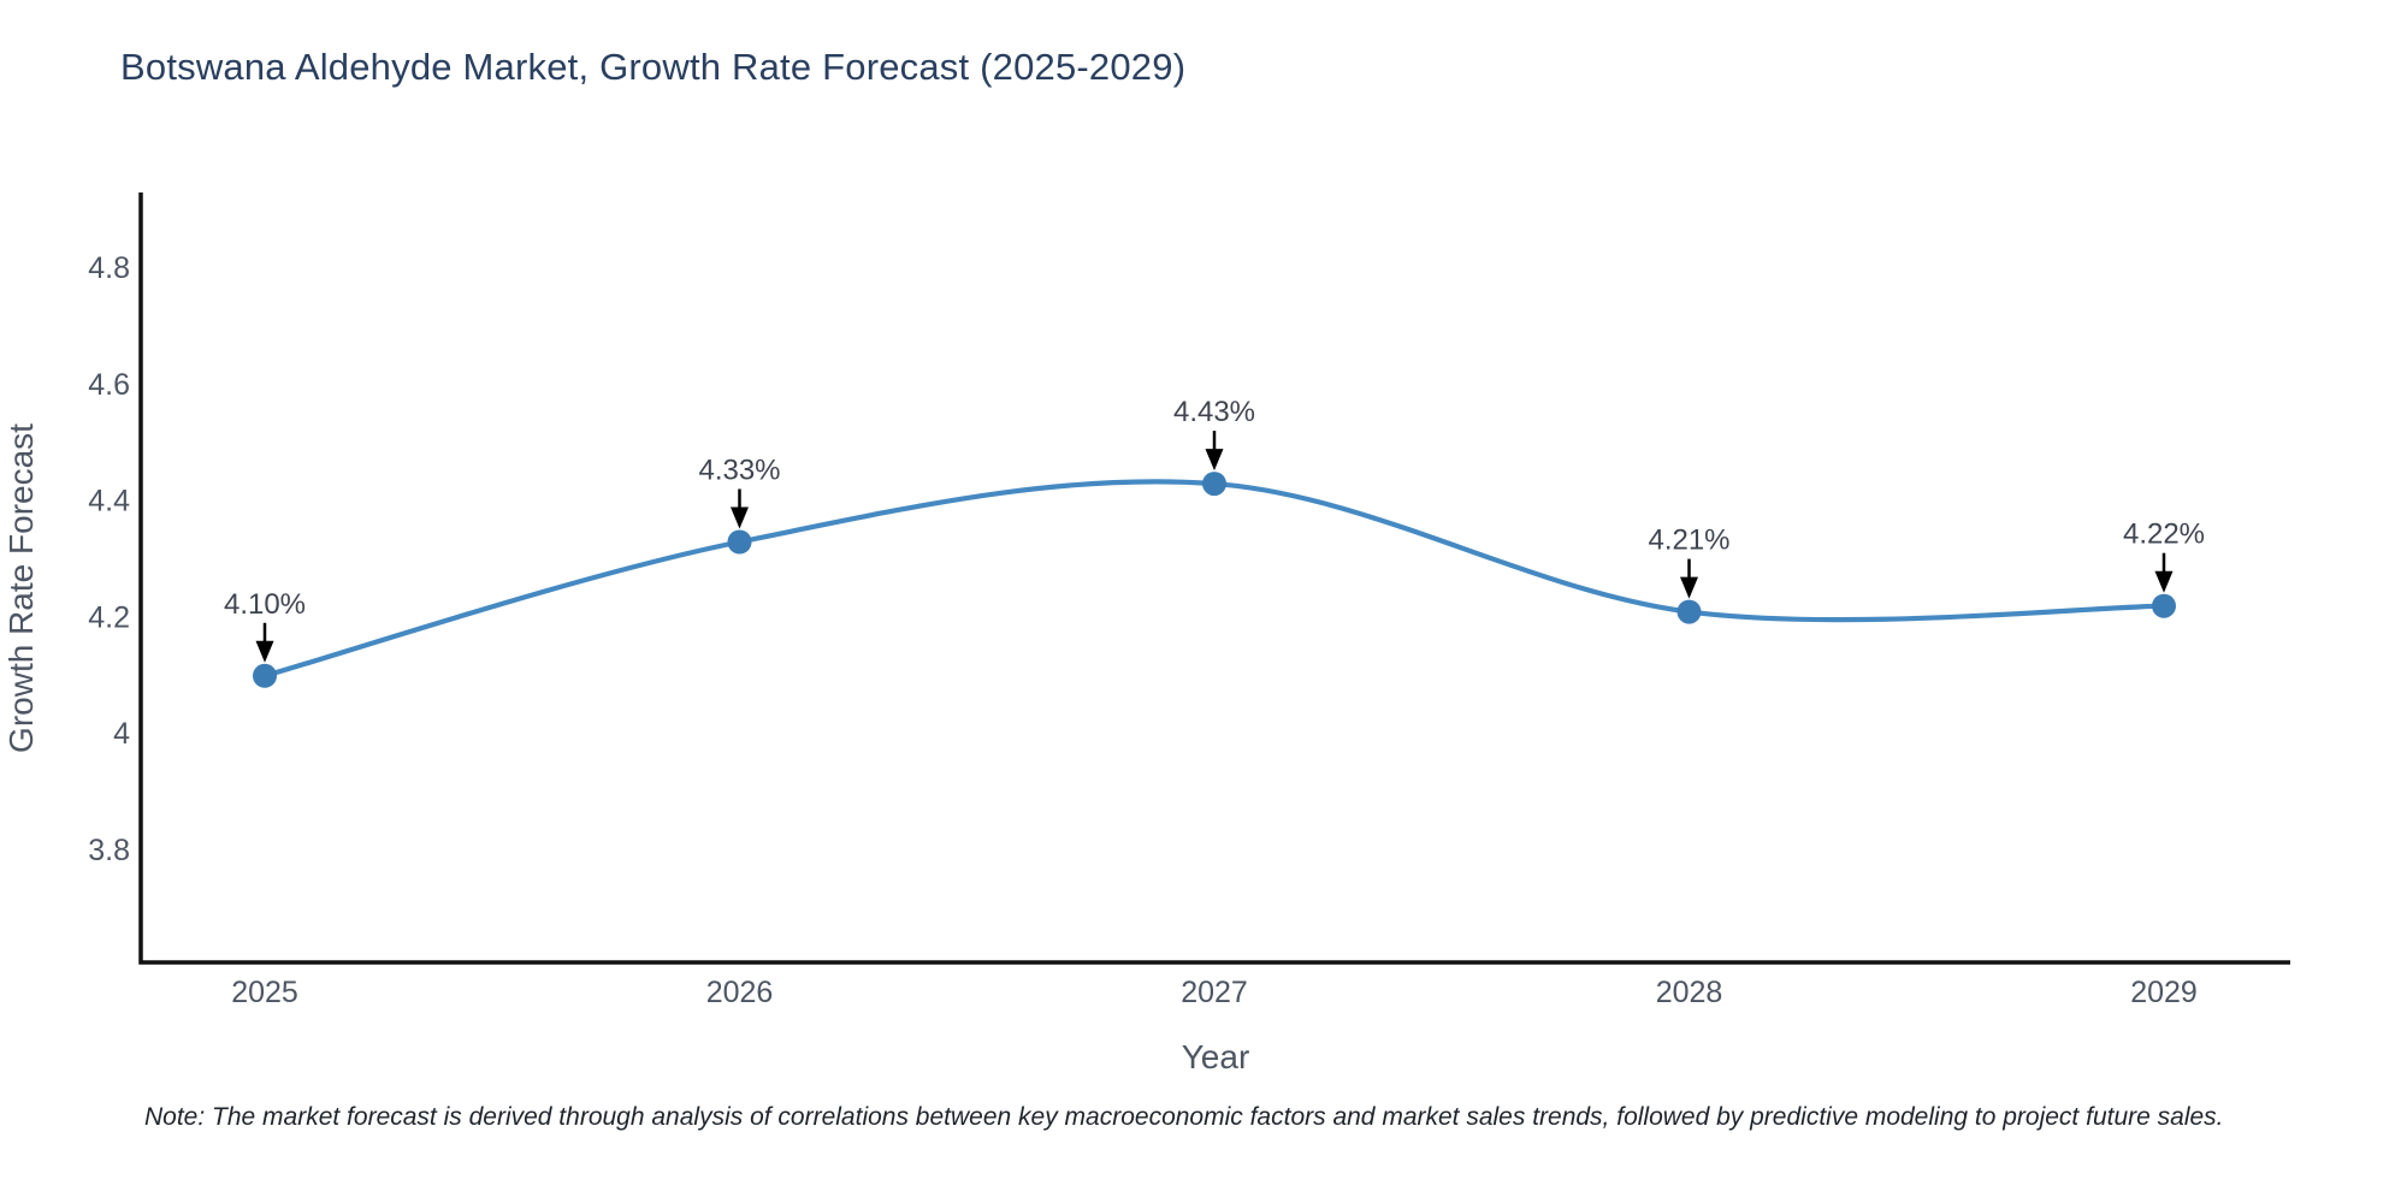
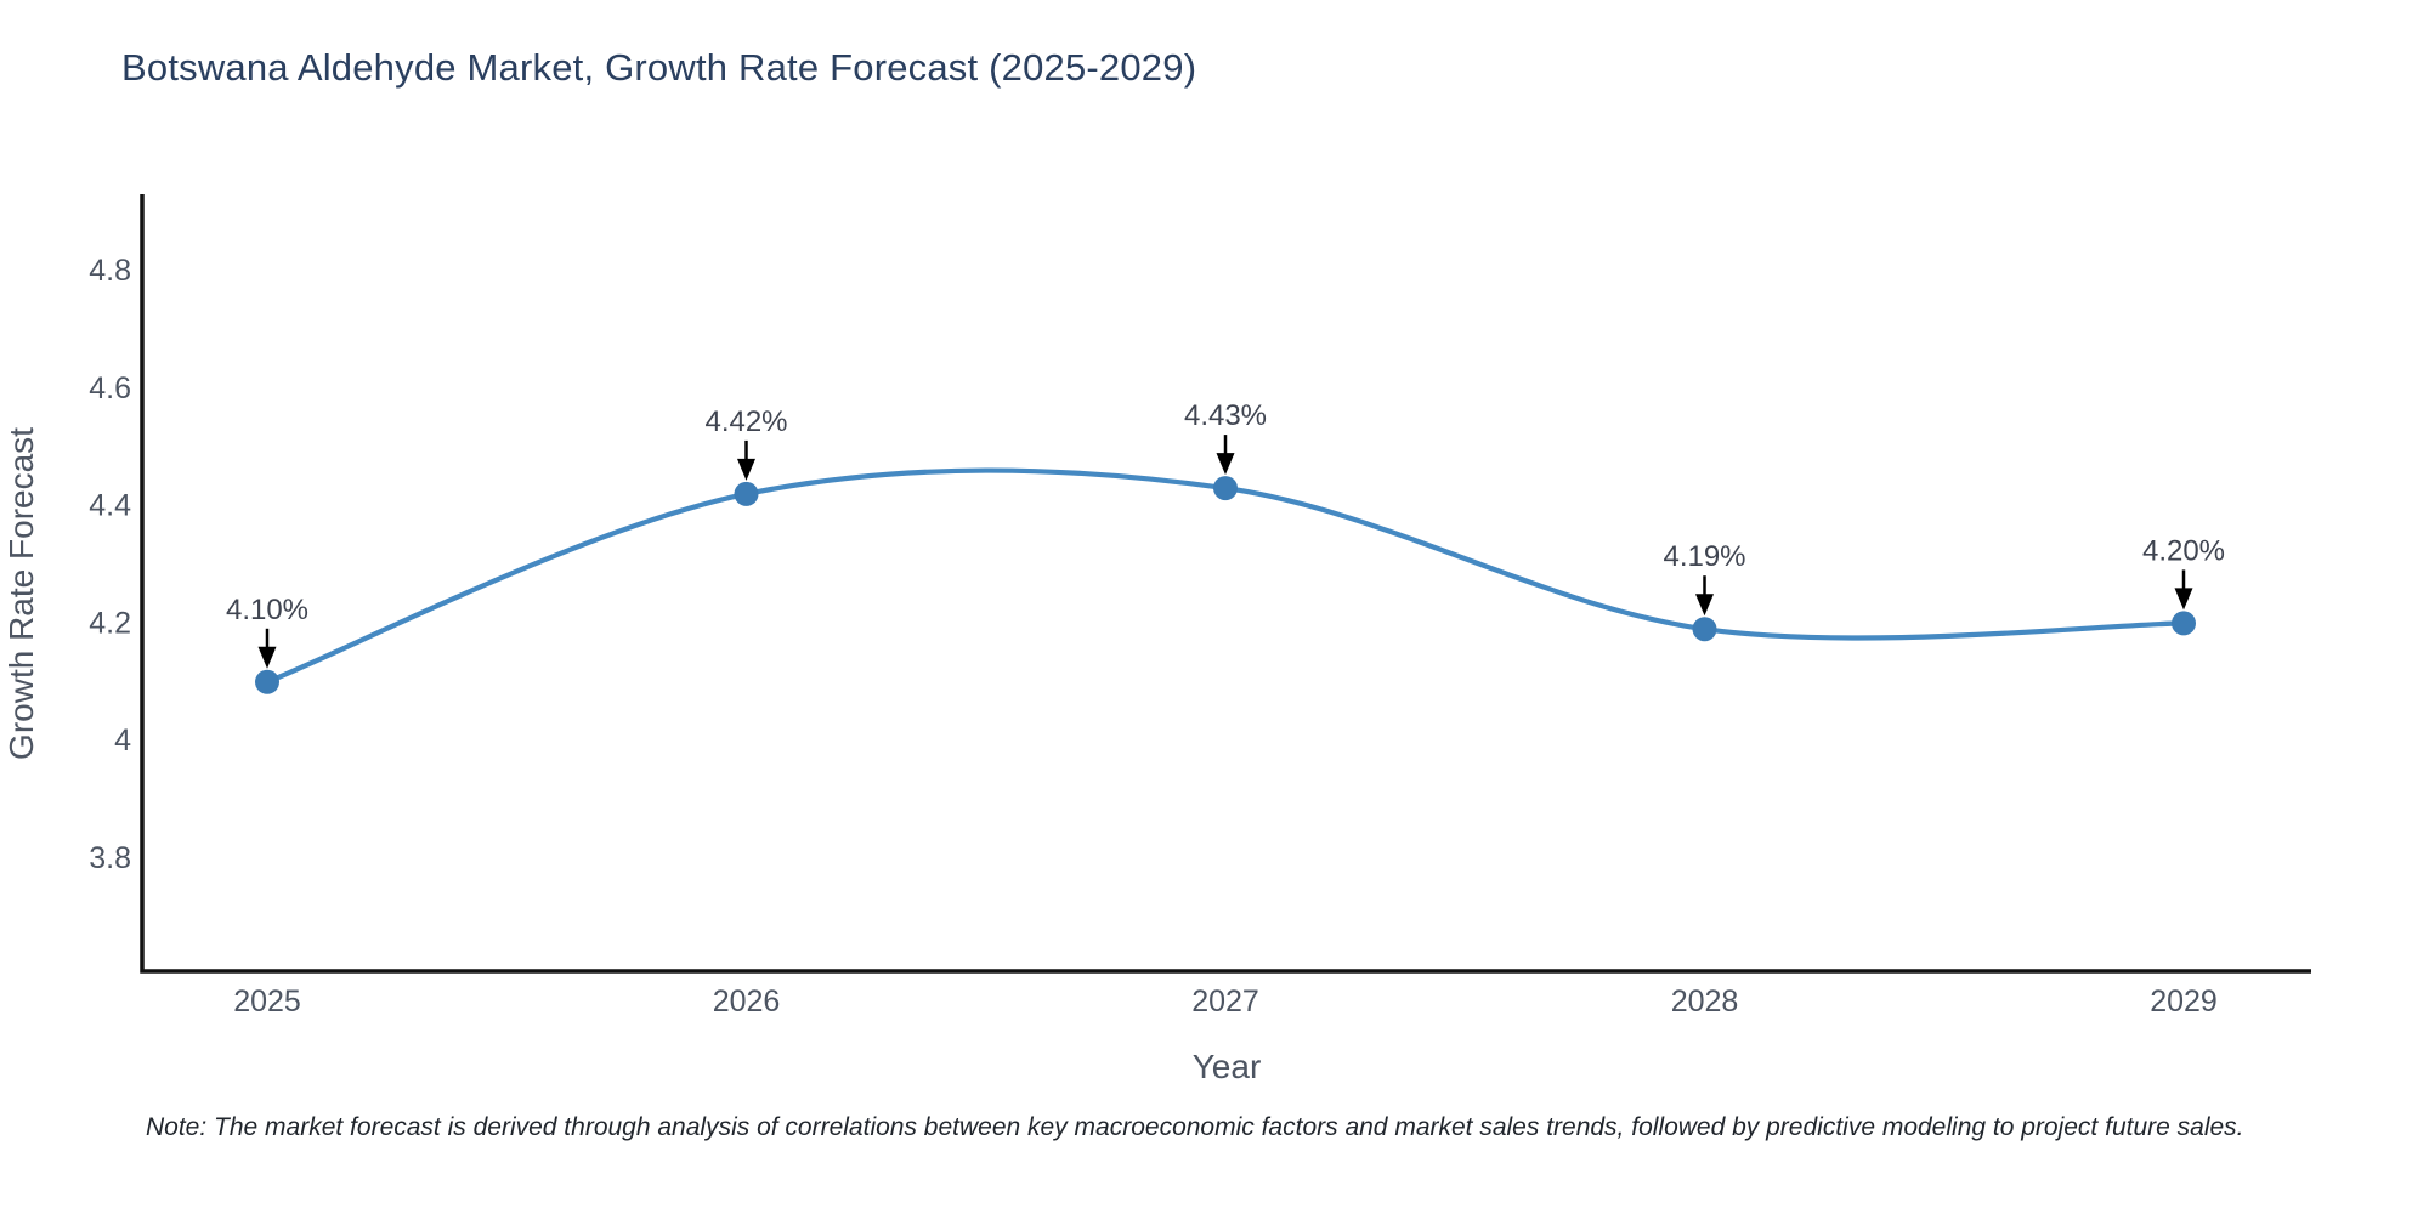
2026: 4.33% -> 4.42%
2028: 4.21% -> 4.19%
2029: 4.22% -> 4.20%
